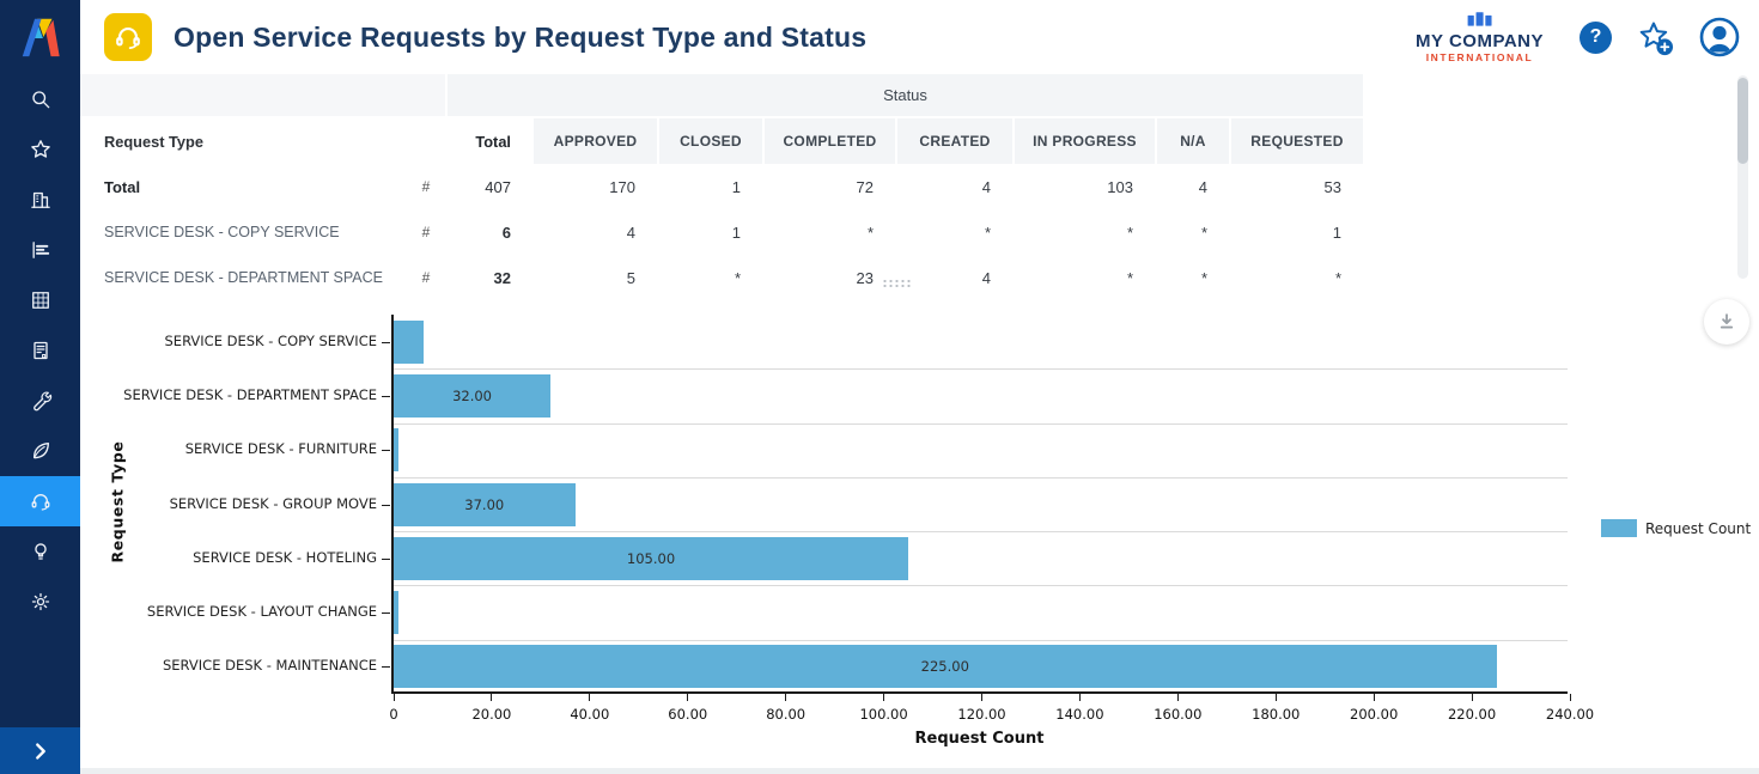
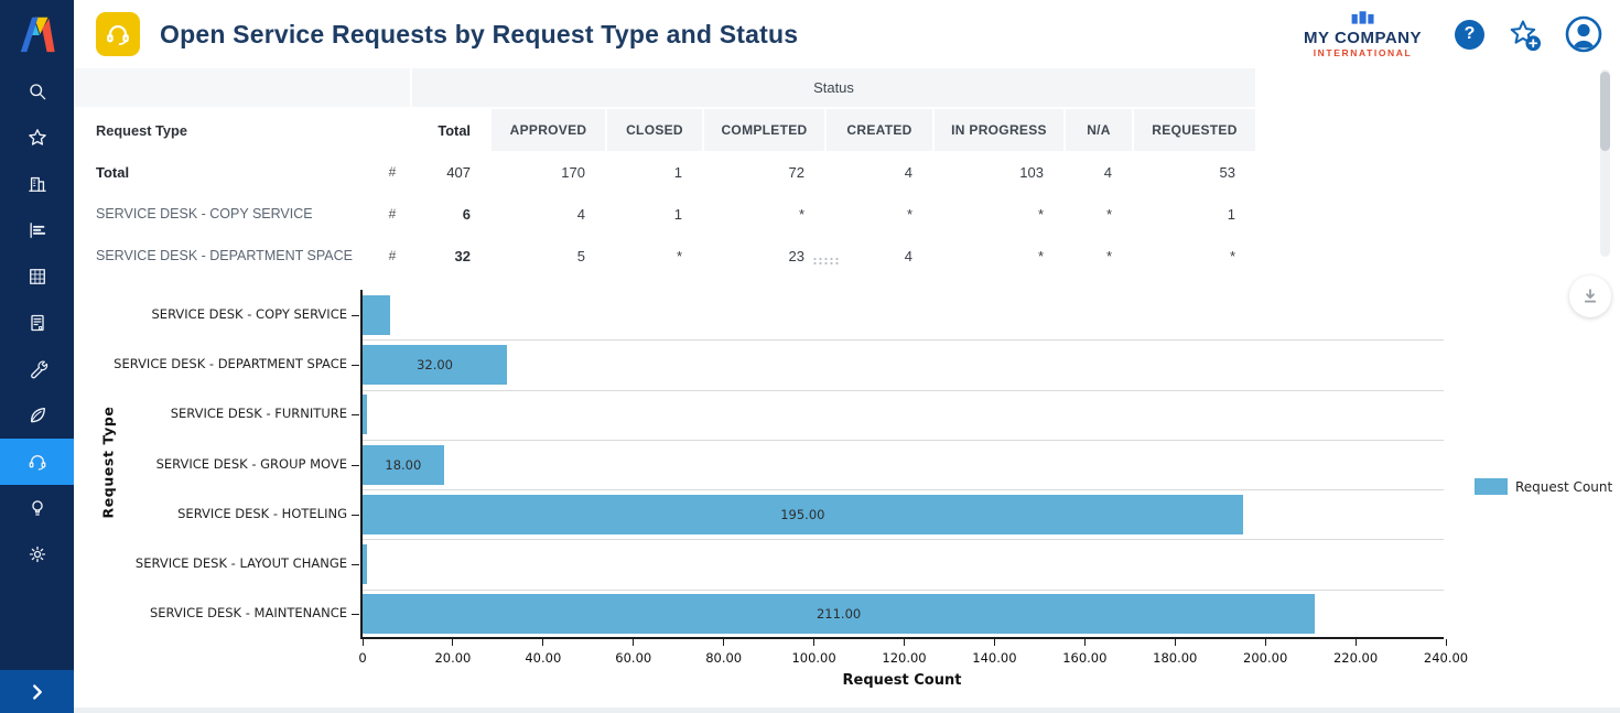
SERVICE DESK - GROUP MOVE: 37.00 -> 18.00
SERVICE DESK - HOTELING: 105.00 -> 195.00
SERVICE DESK - MAINTENANCE: 225.00 -> 211.00
